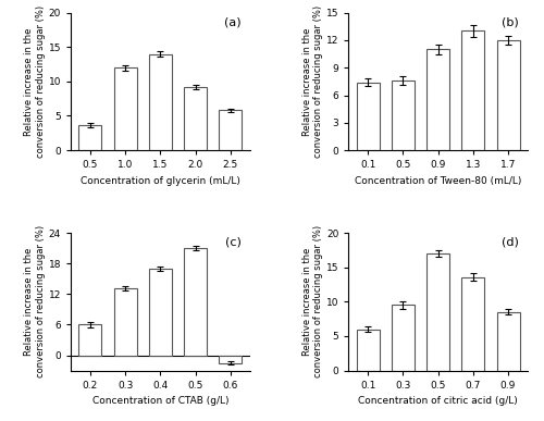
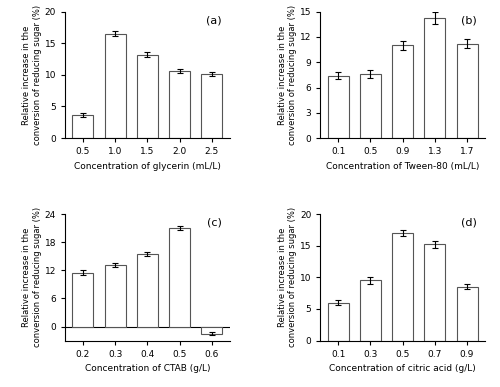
1.0: 12.0 -> 16.5
1.5: 14.0 -> 13.2
2.0: 9.2 -> 10.6
2.5: 5.8 -> 10.2
1.3: 13.0 -> 14.2
1.7: 12.0 -> 11.2
0.2: 6.0 -> 11.5
0.4: 17.0 -> 15.5
0.7: 13.6 -> 15.2
